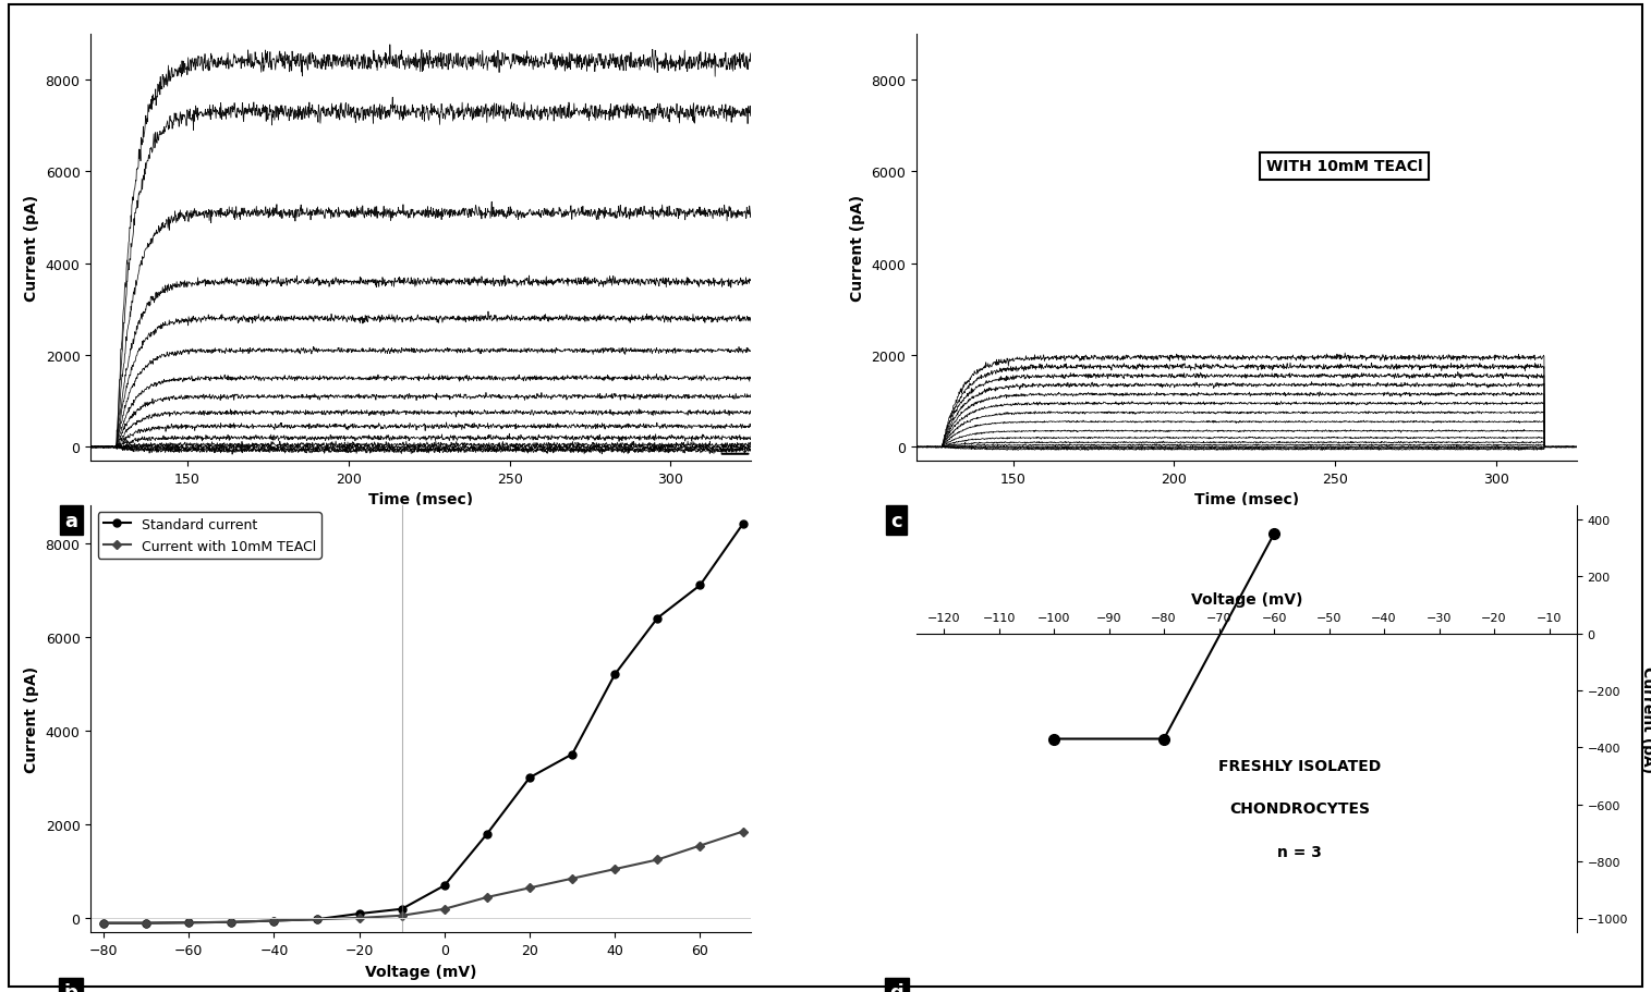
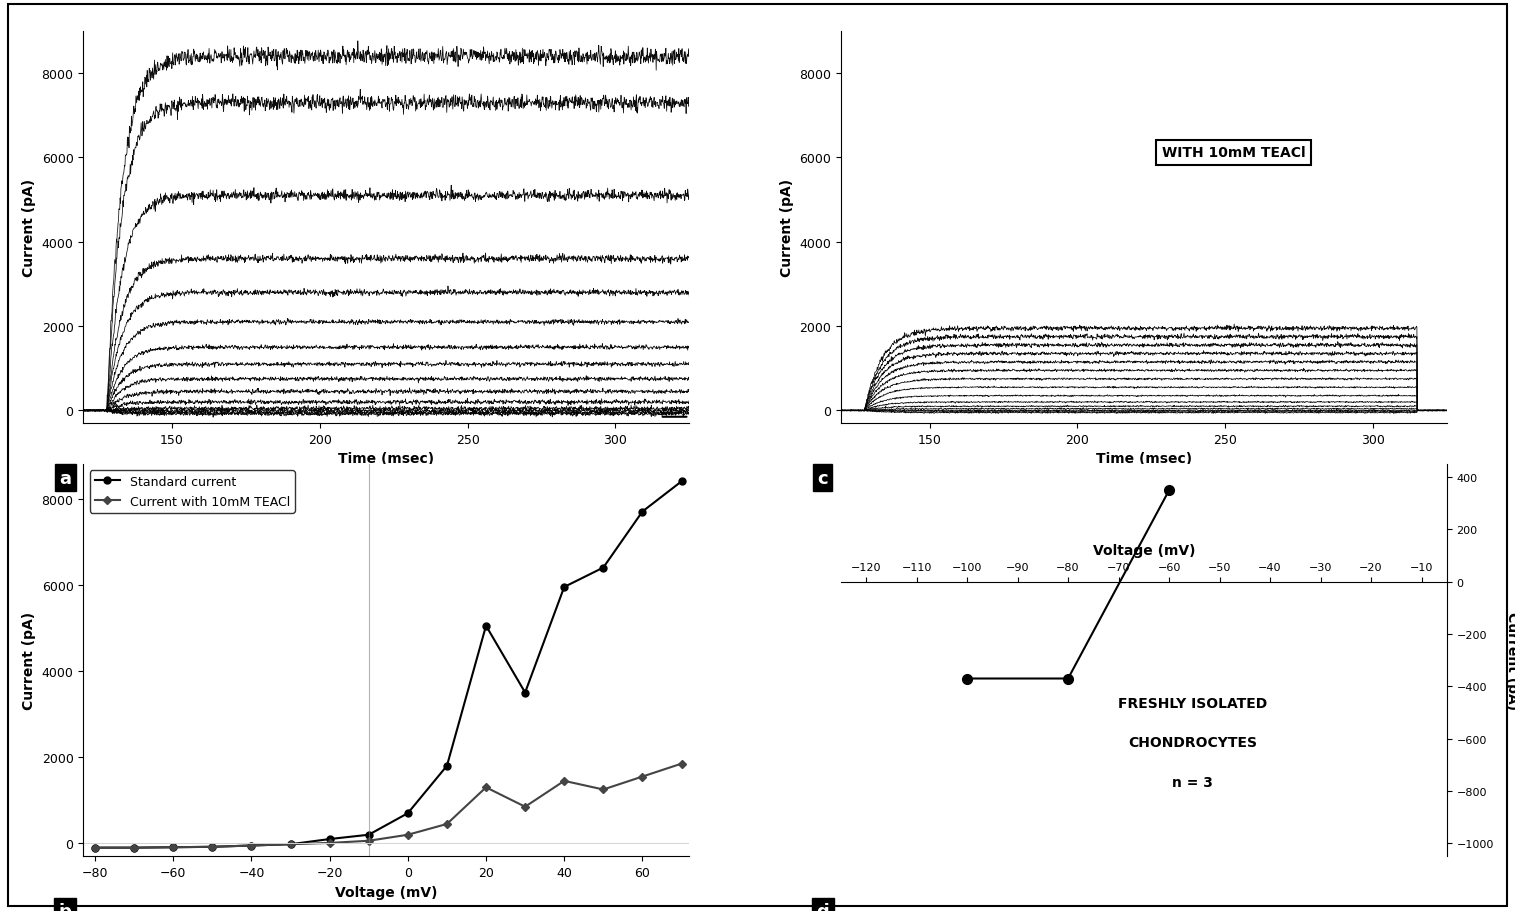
Standard current/20: 3000 -> 5050
Current with 10mM TEACl/20: 650 -> 1300
Standard current/40: 5200 -> 5950
Current with 10mM TEACl/40: 1050 -> 1450
Standard current/60: 7100 -> 7700
